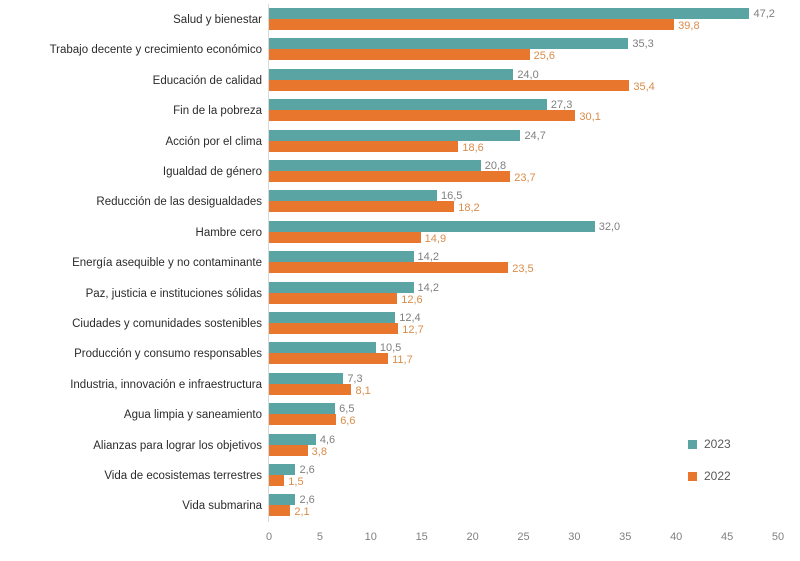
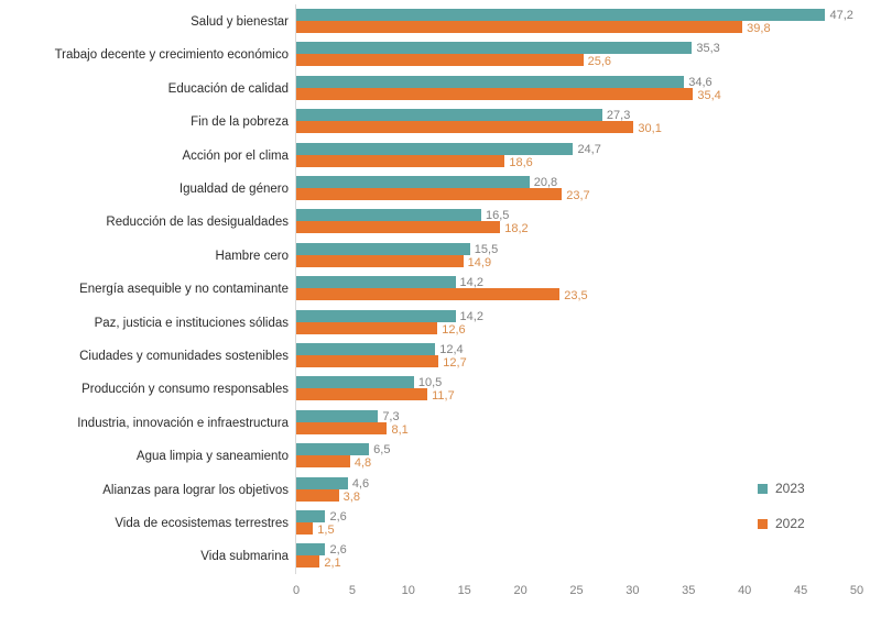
2023/Educación de calidad: 24,0 -> 34,6
2023/Hambre cero: 32,0 -> 15,5
2022/Agua limpia y saneamiento: 6,6 -> 4,8
